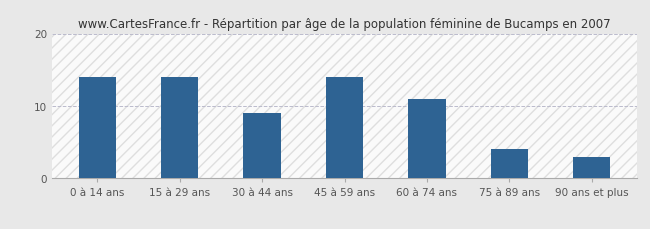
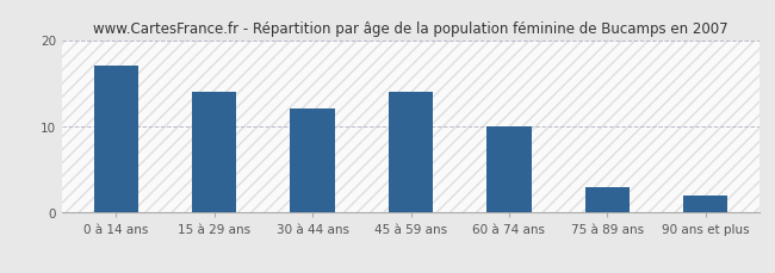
0 à 14 ans: 14 -> 17
30 à 44 ans: 9 -> 12
60 à 74 ans: 11 -> 10
75 à 89 ans: 4 -> 3
90 ans et plus: 3 -> 2
